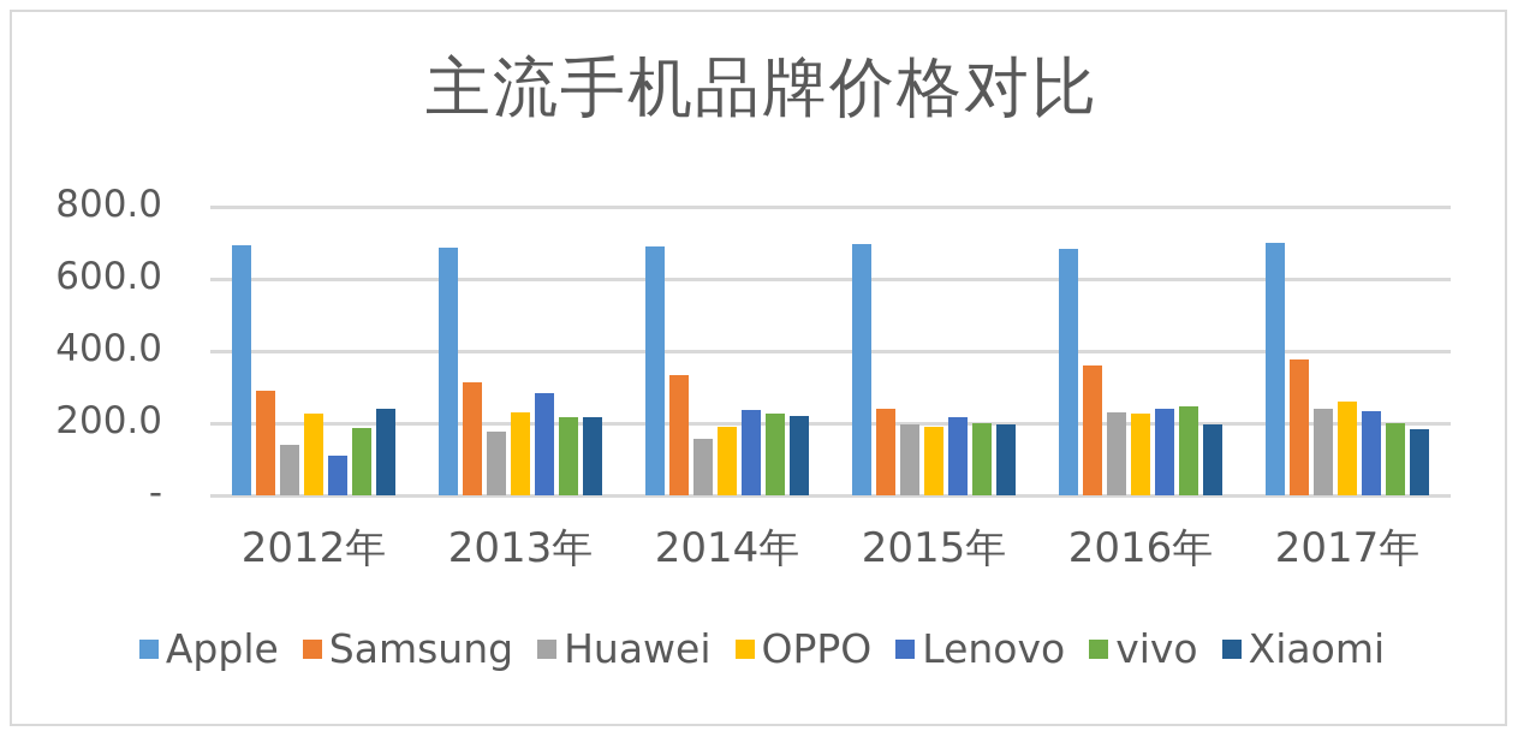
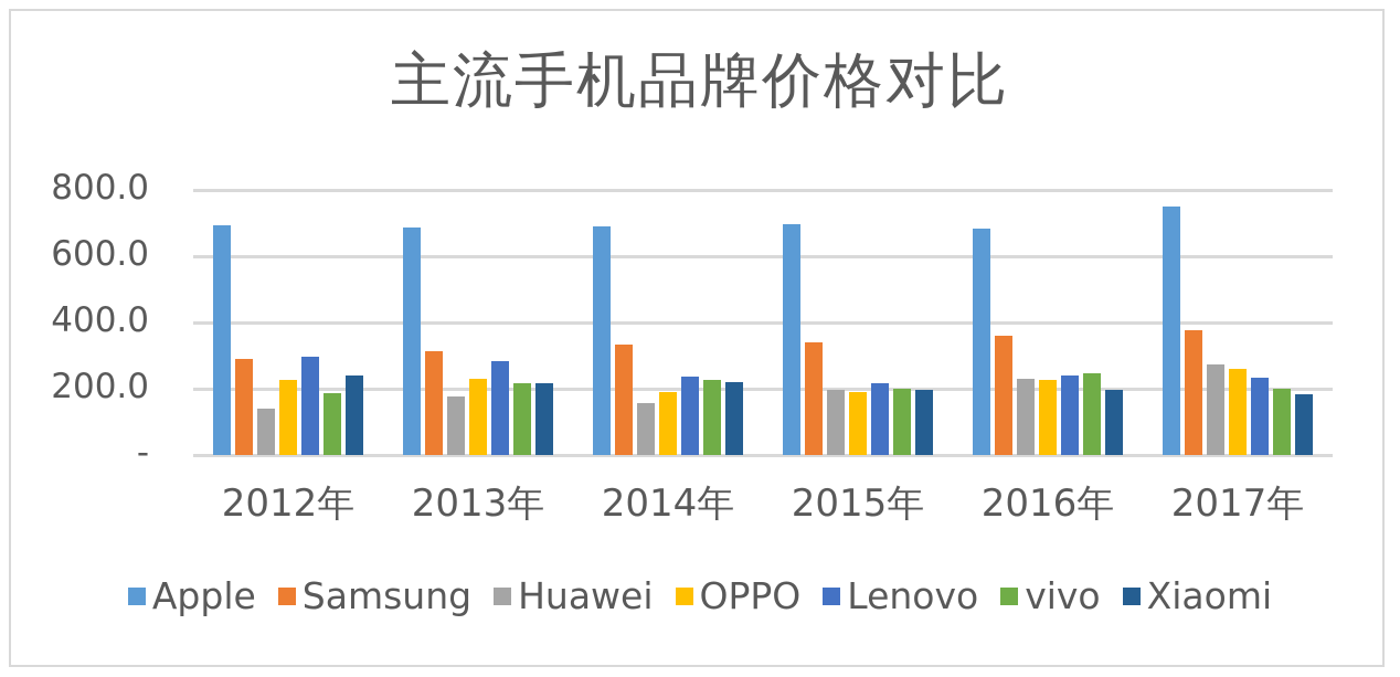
Lenovo/2012年: 110 -> 300
Samsung/2015年: 240 -> 340
Apple/2017年: 700 -> 750
Huawei/2017年: 240 -> 270
